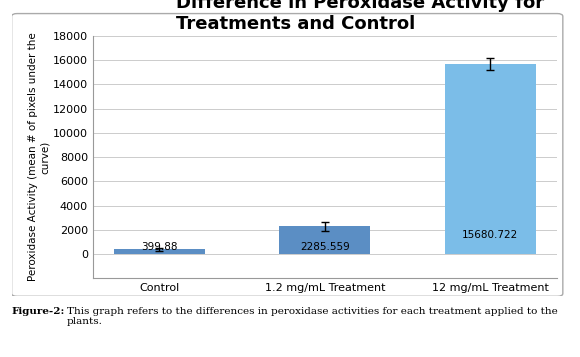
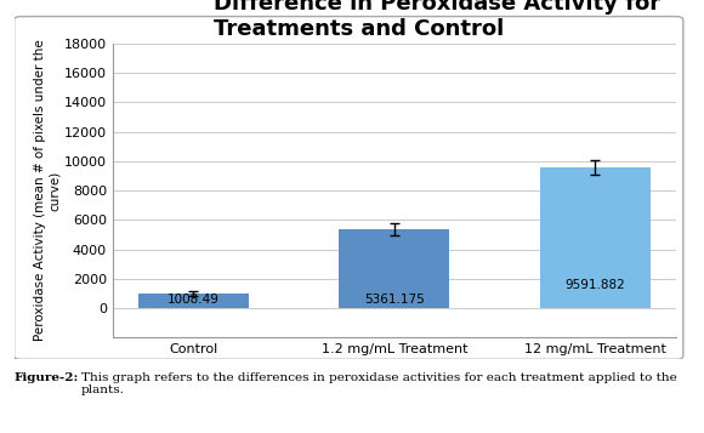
Control: 399.88 -> 1008.49
1.2 mg/mL Treatment: 2285.559 -> 5361.175
12 mg/mL Treatment: 15680.722 -> 9591.882
